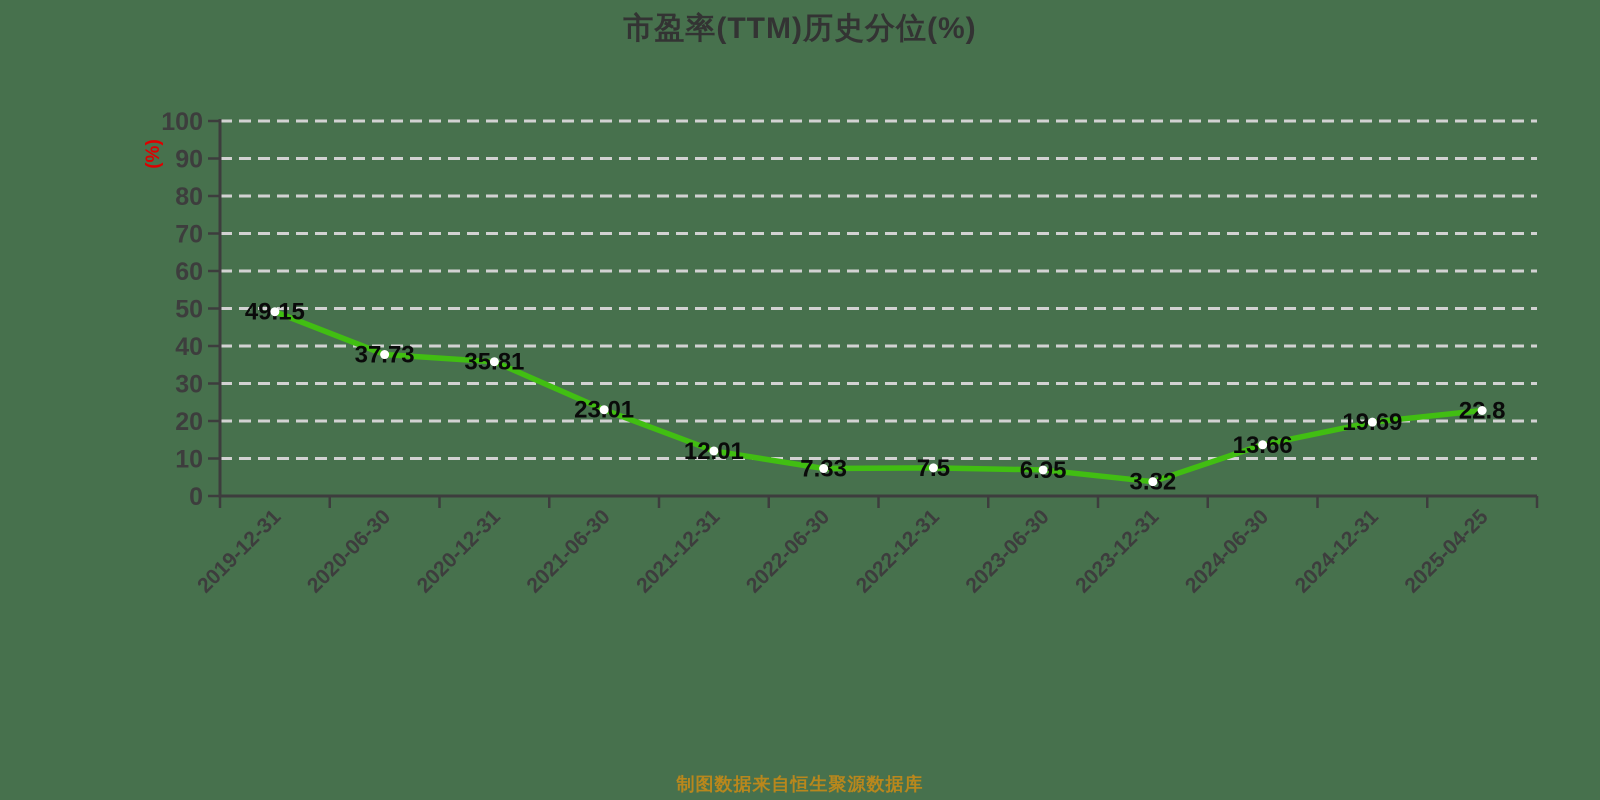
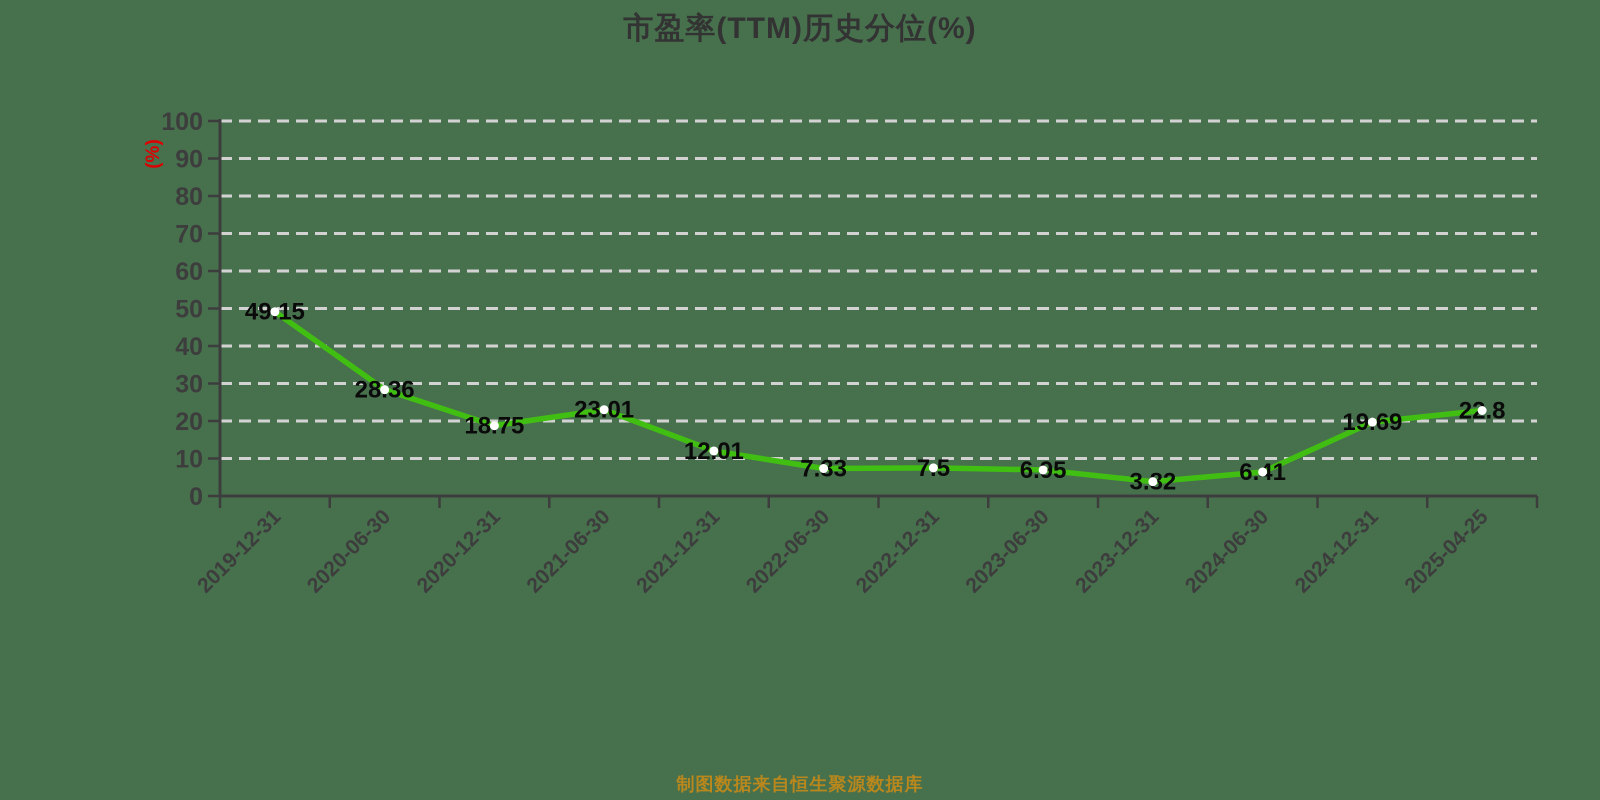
2020-06-30: 37.73 -> 28.36
2020-12-31: 35.81 -> 18.75
2024-06-30: 13.66 -> 6.41
